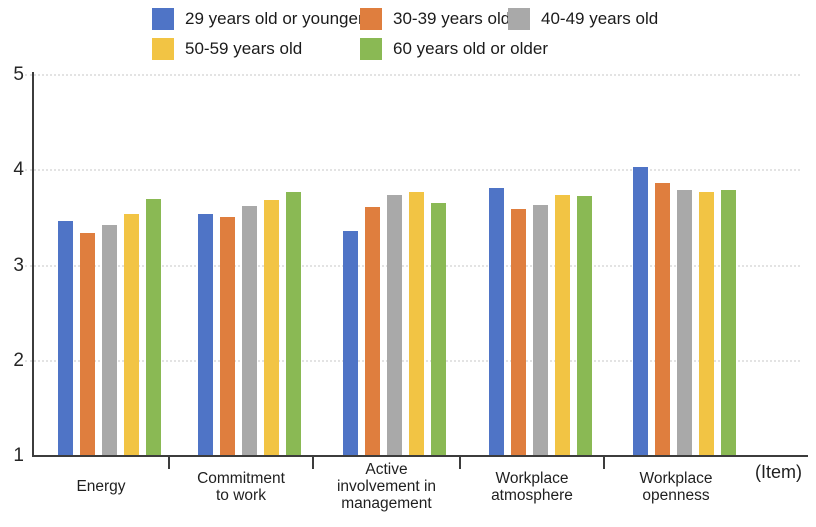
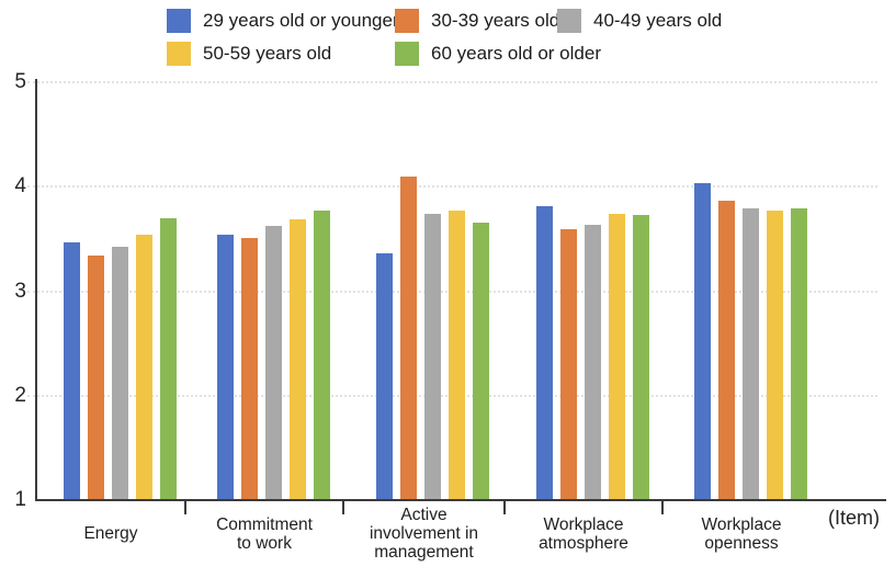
30-39 years old/Active involvement in management: 3.6 -> 4.1
